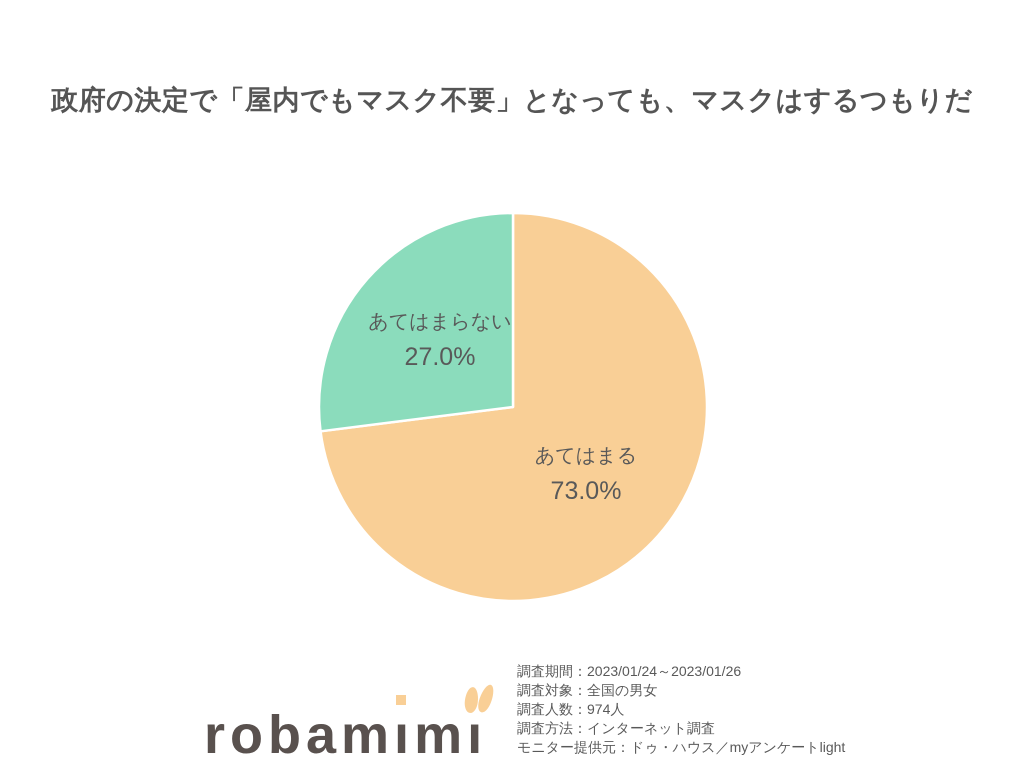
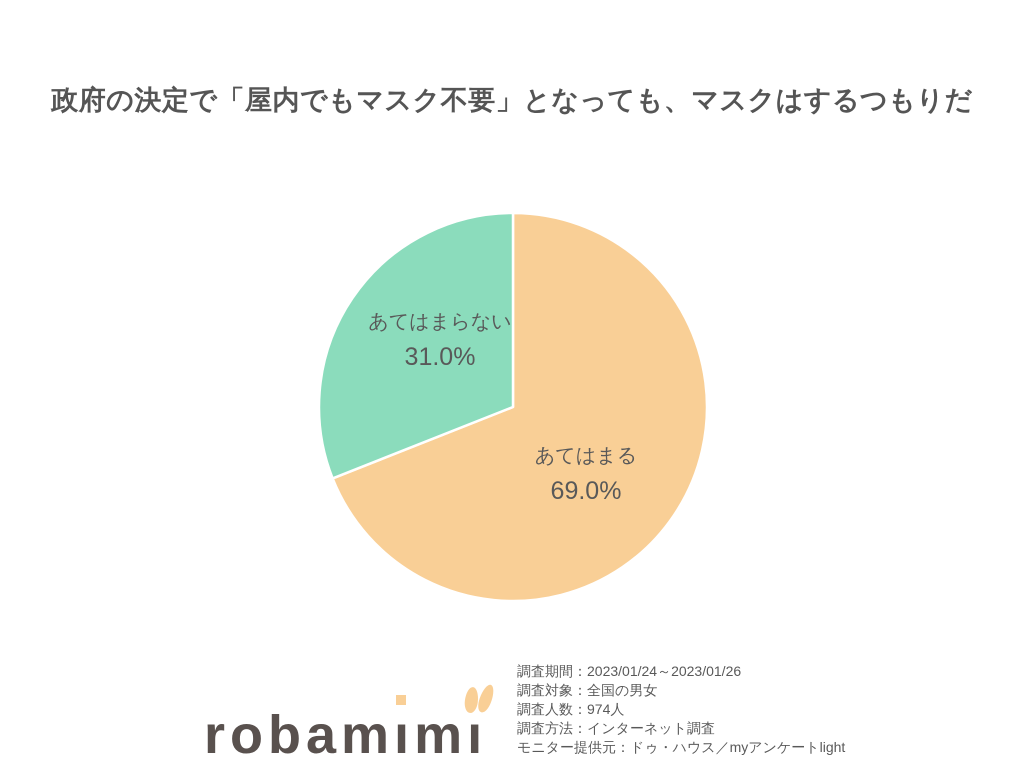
あてはまる: 73.0% -> 69.0%
あてはまらない: 27.0% -> 31.0%
